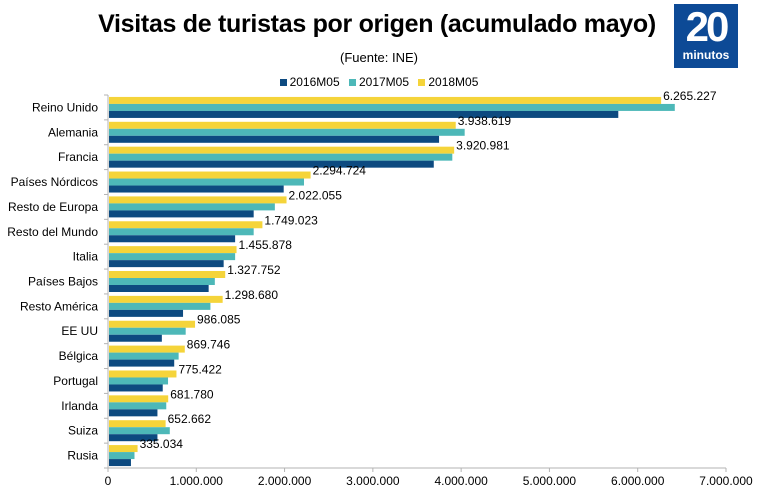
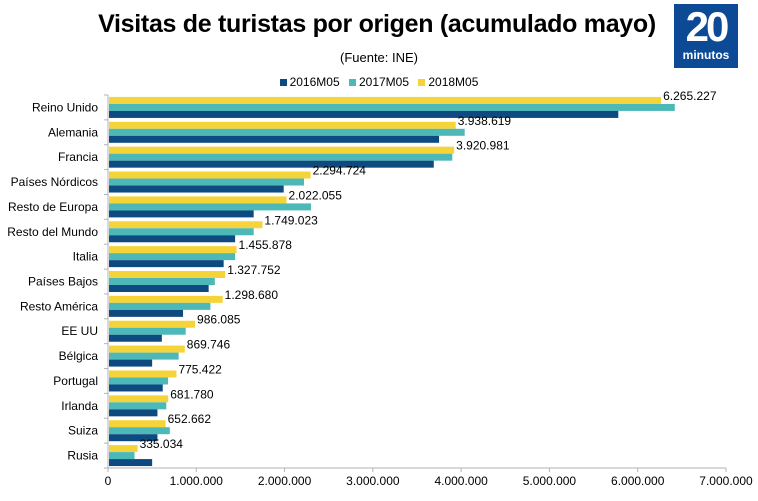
2017M05/Resto de Europa: 1900000 -> 2300000
2016M05/Bélgica: 800000 -> 500000
2016M05/Rusia: 300000 -> 500000
